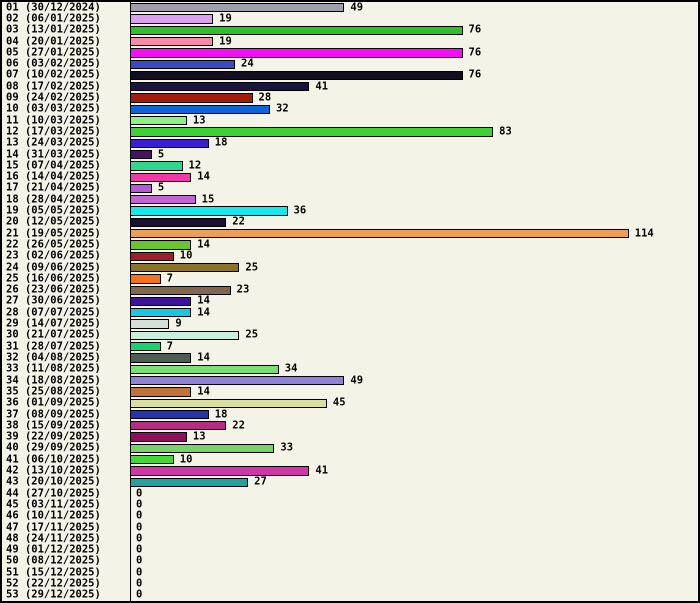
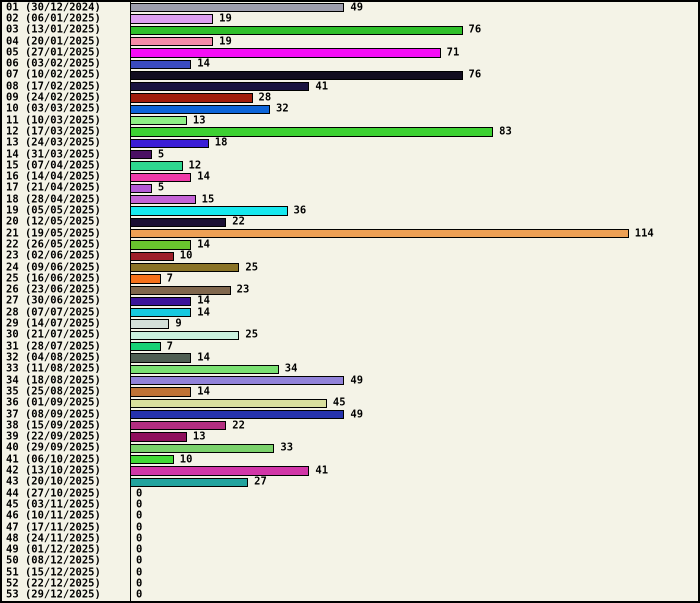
05 (27/01/2025): 76 -> 71
06 (03/02/2025): 24 -> 14
37 (08/09/2025): 18 -> 49
